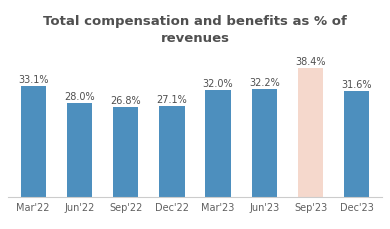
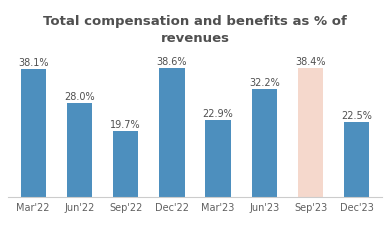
Mar'22: 33.1% -> 38.1%
Sep'22: 26.8% -> 19.7%
Dec'22: 27.1% -> 38.6%
Mar'23: 32.0% -> 22.9%
Dec'23: 31.6% -> 22.5%
